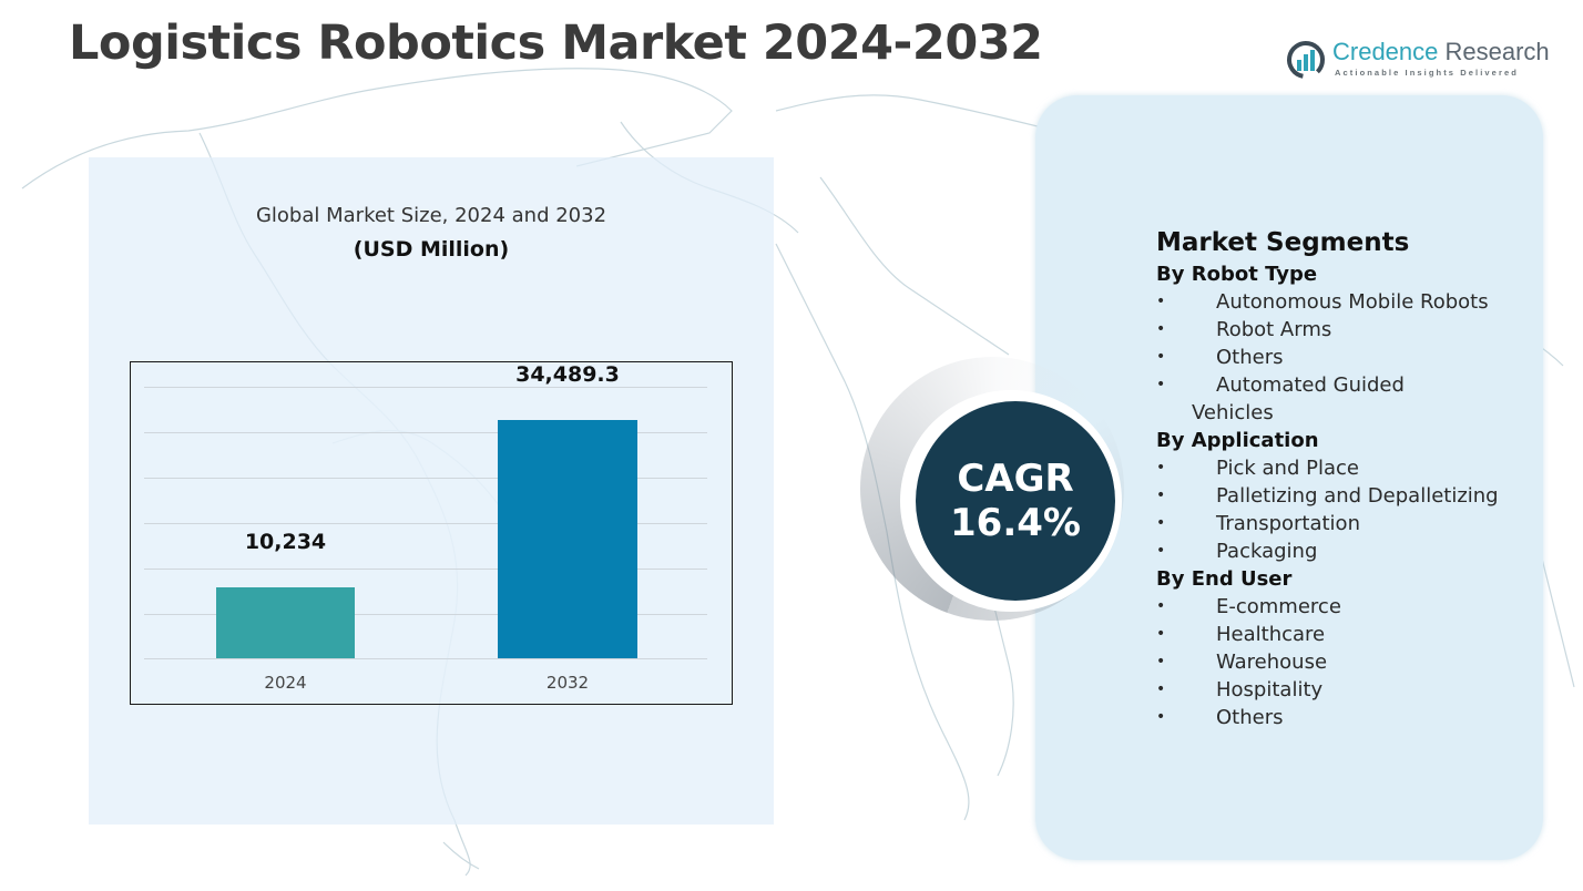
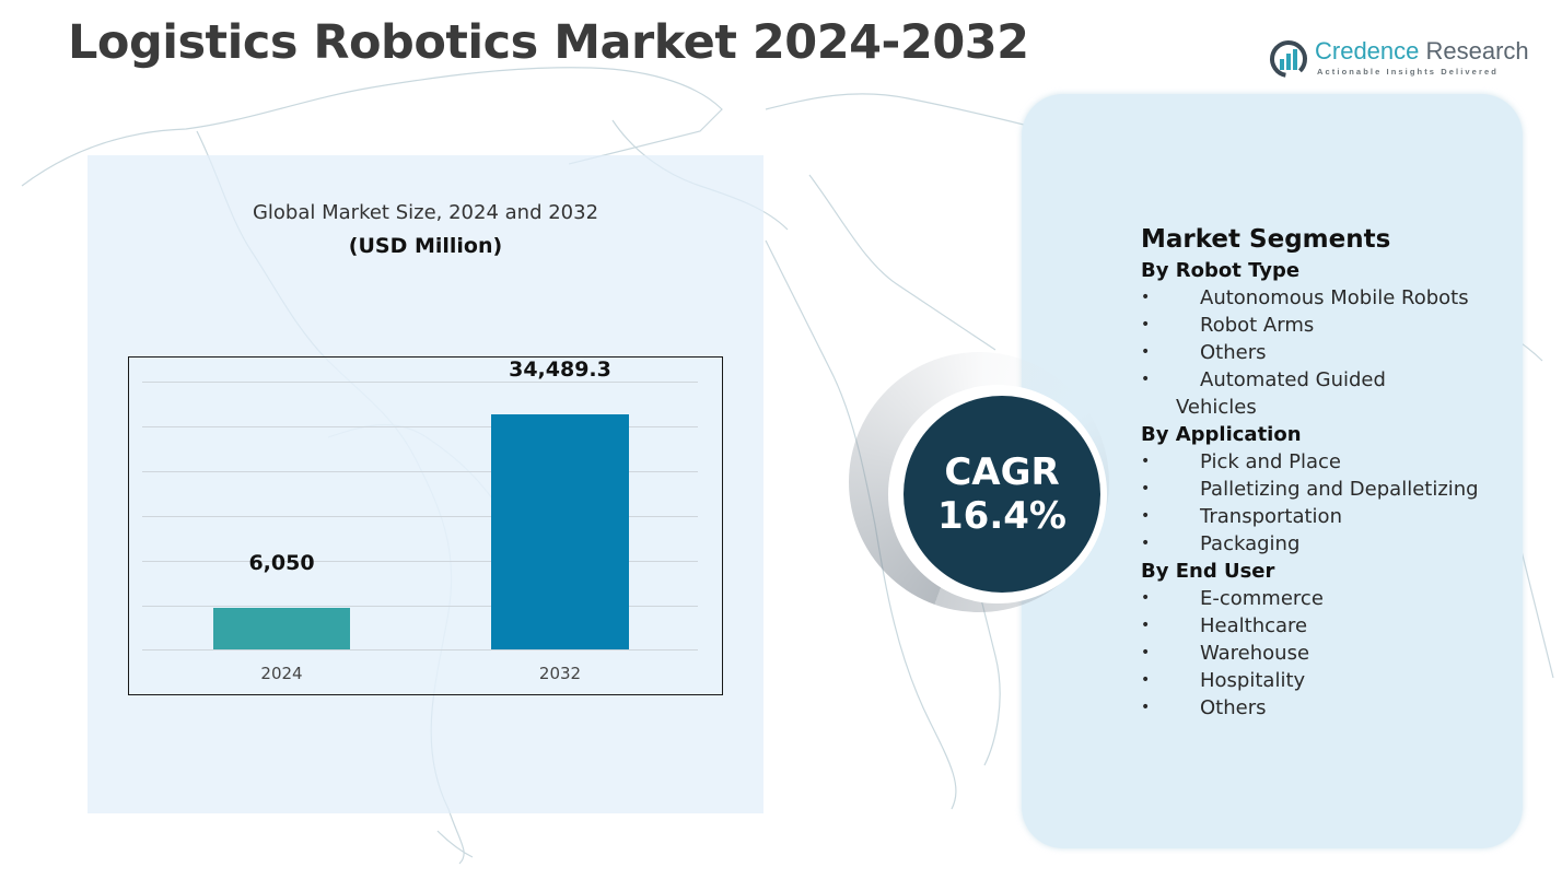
2024: 10,234 -> 6,050
